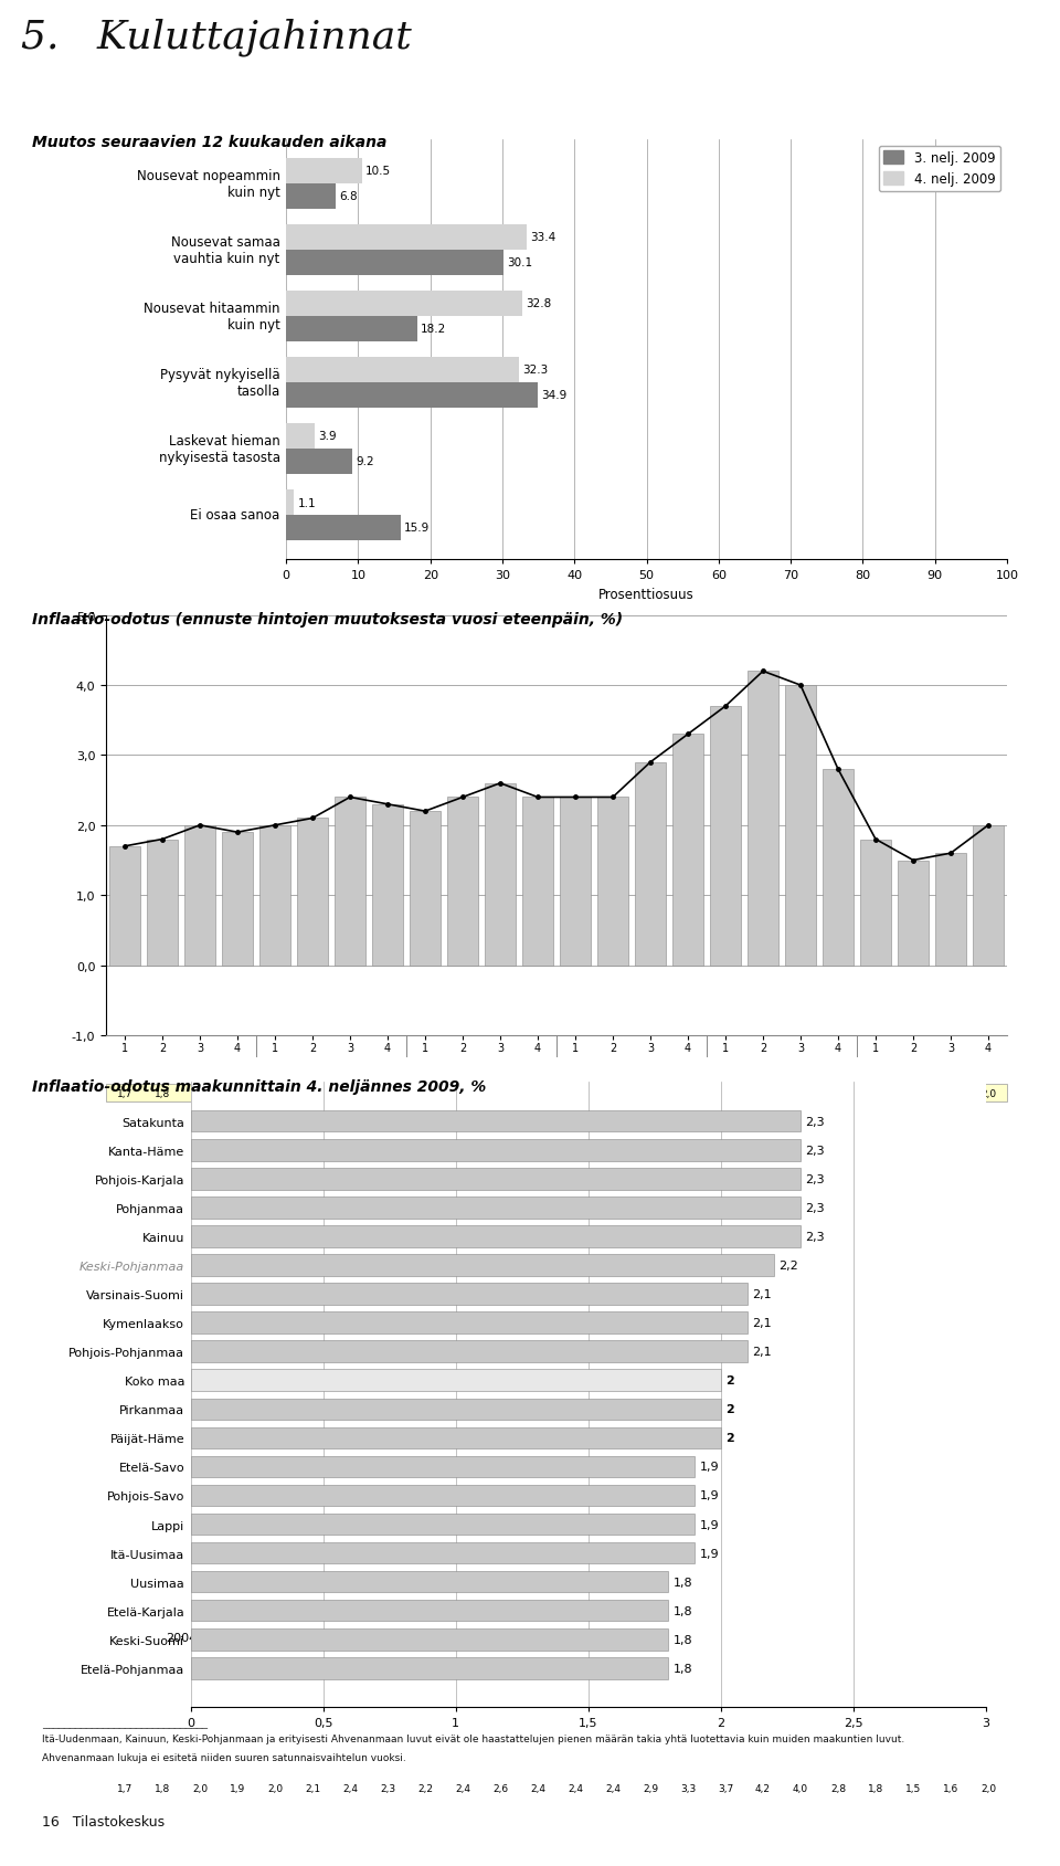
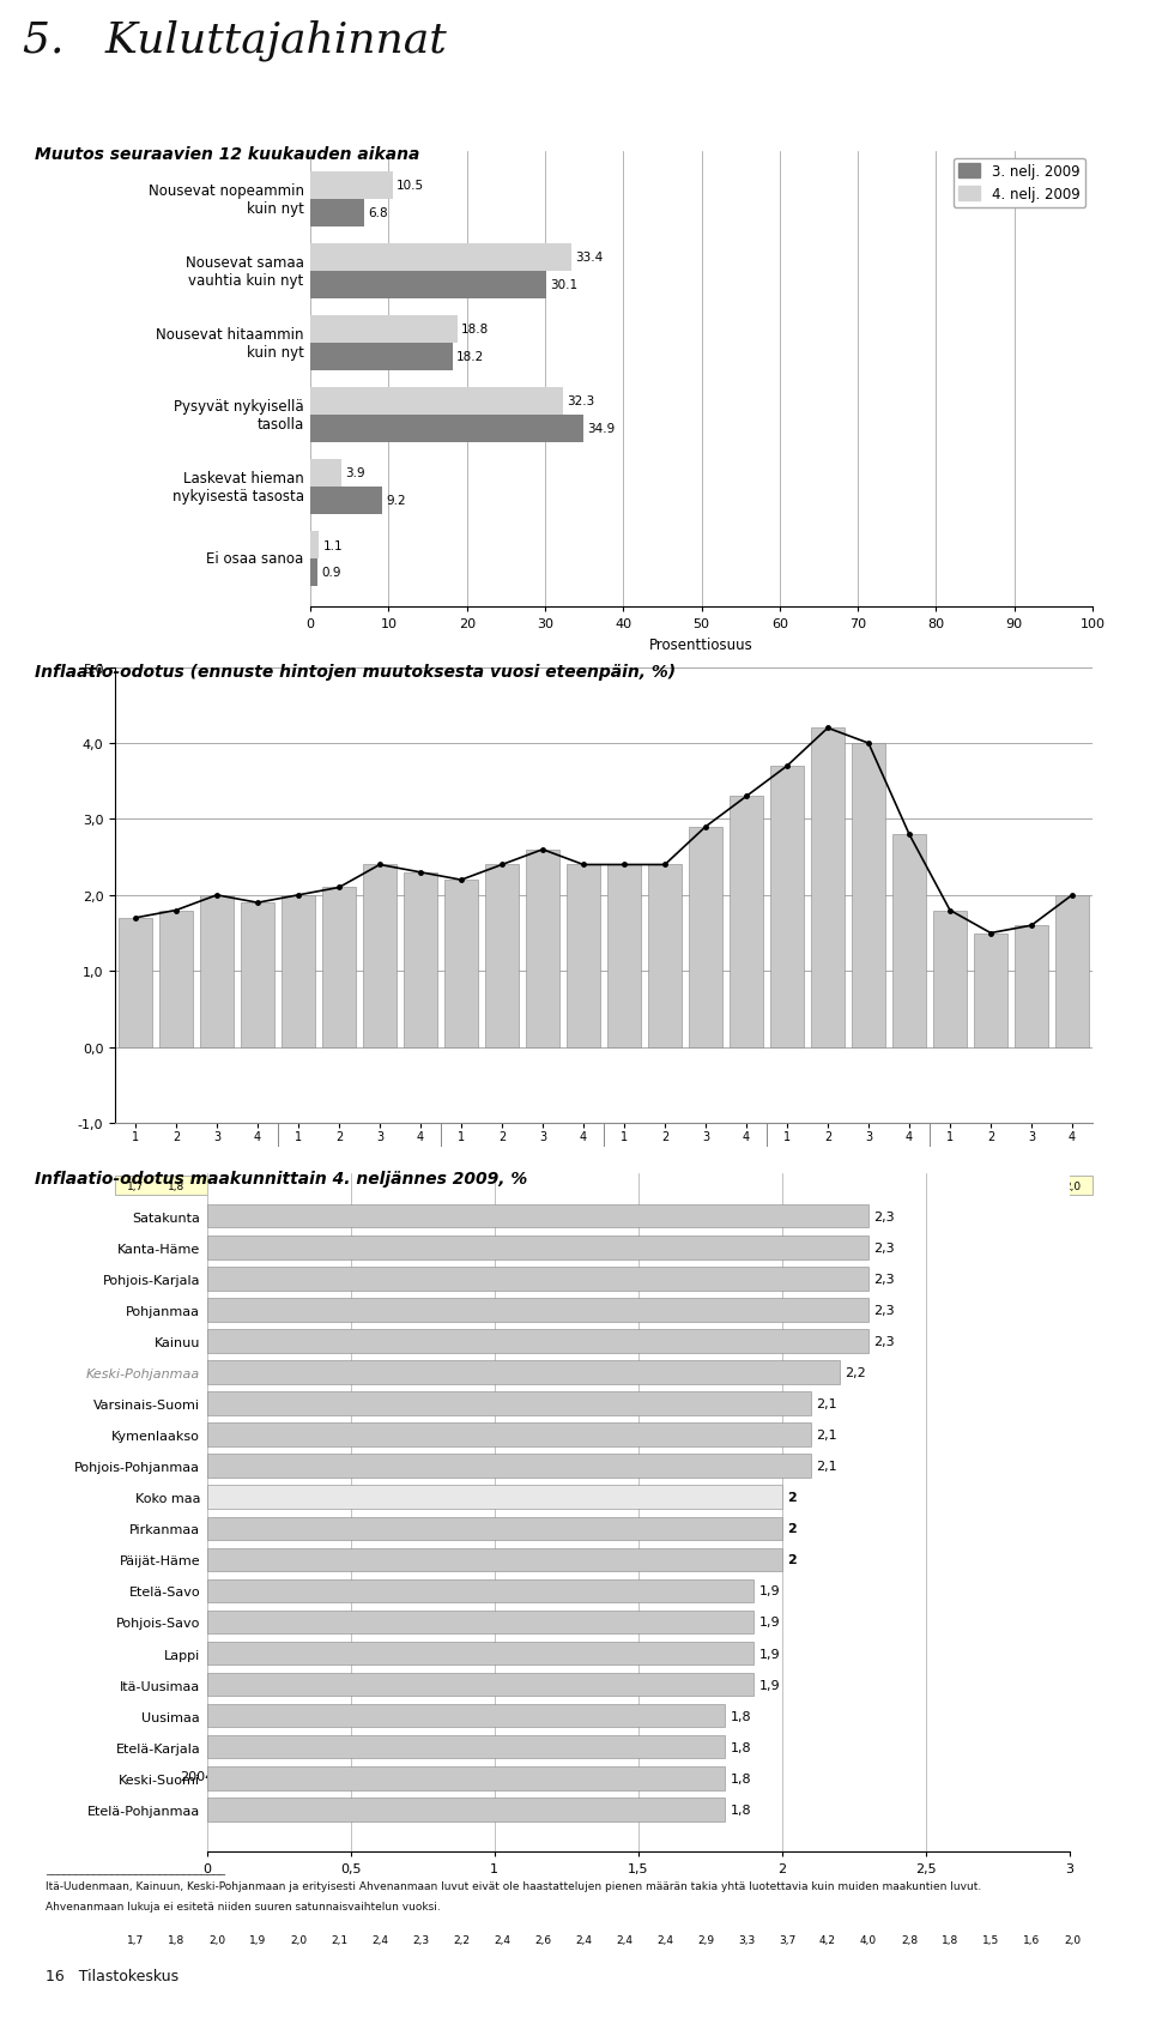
4. nelj. 2009/Nousevat hitaammin kuin nyt: 32.8 -> 18.8
3. nelj. 2009/Ei osaa sanoa: 15.9 -> 0.9
